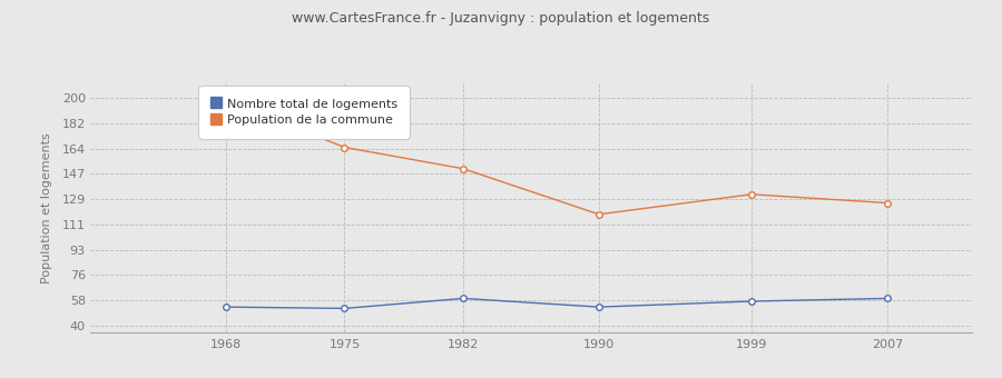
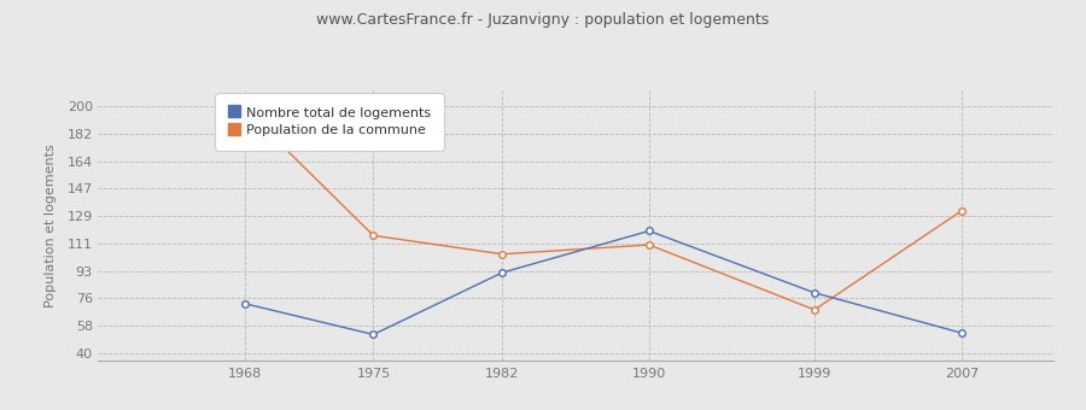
Nombre total de logements/1968: 53 -> 72
Population de la commune/1975: 165 -> 116
Nombre total de logements/1982: 59 -> 92
Population de la commune/1982: 150 -> 104
Nombre total de logements/1990: 53 -> 119
Population de la commune/1990: 118 -> 110
Nombre total de logements/1999: 57 -> 79
Population de la commune/1999: 132 -> 68
Nombre total de logements/2007: 59 -> 53
Population de la commune/2007: 126 -> 132
